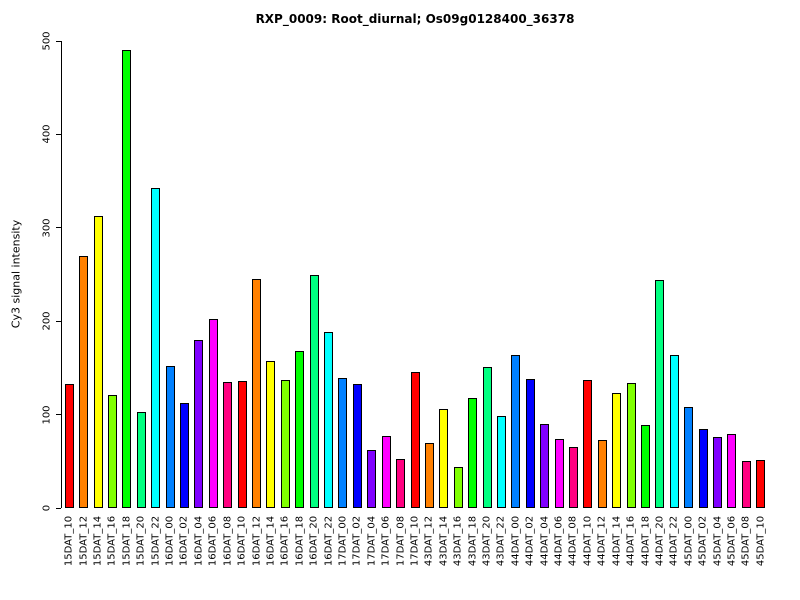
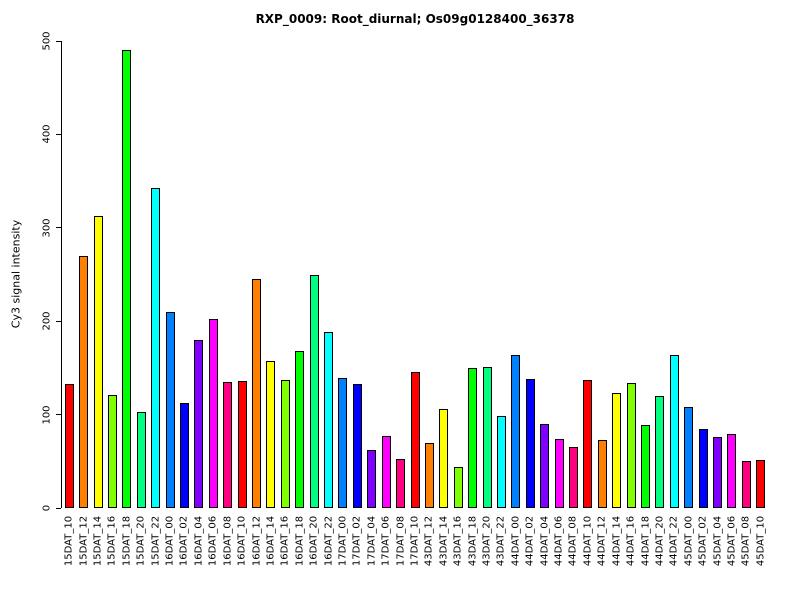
16DAT_00: 150 -> 210
43DAT_18: 120 -> 150
44DAT_20: 240 -> 120
